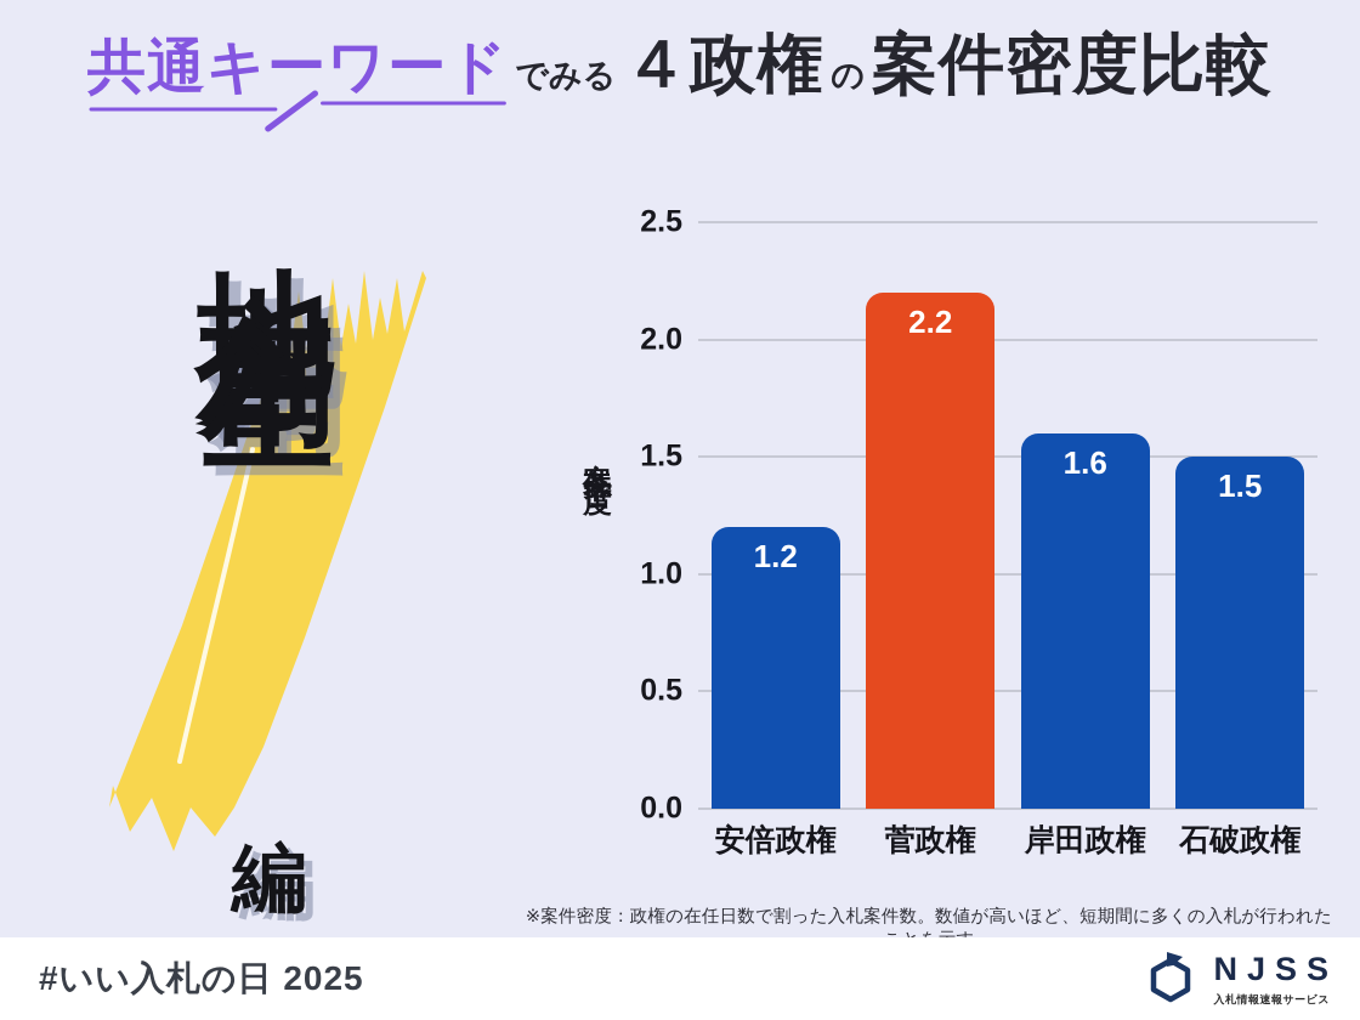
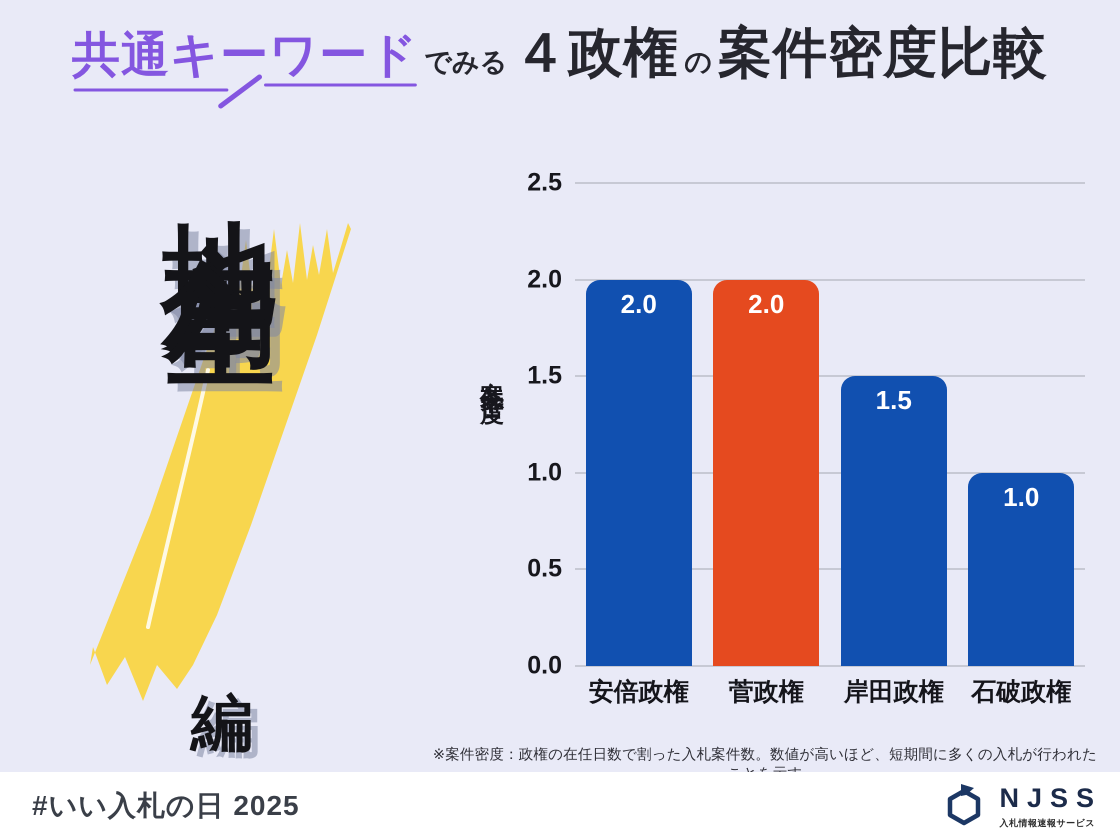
安倍政権: 1.2 -> 2.0
菅政権: 2.2 -> 2.0
岸田政権: 1.6 -> 1.5
石破政権: 1.5 -> 1.0
